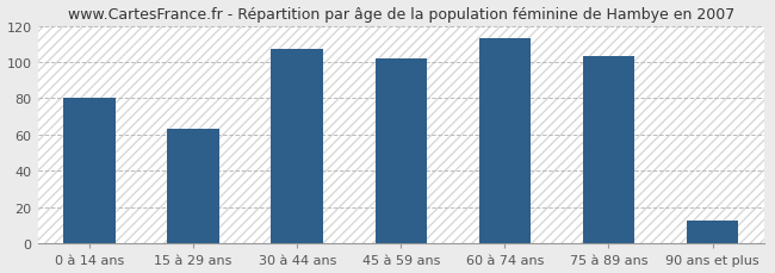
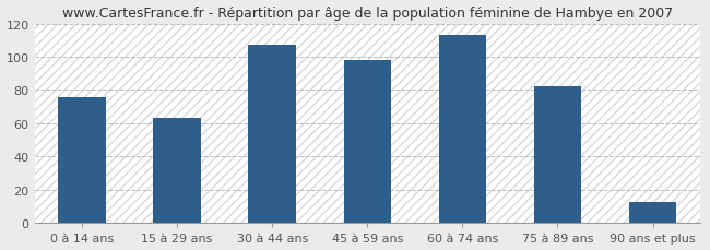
0 à 14 ans: 80 -> 76
45 à 59 ans: 102 -> 98
75 à 89 ans: 103 -> 82
